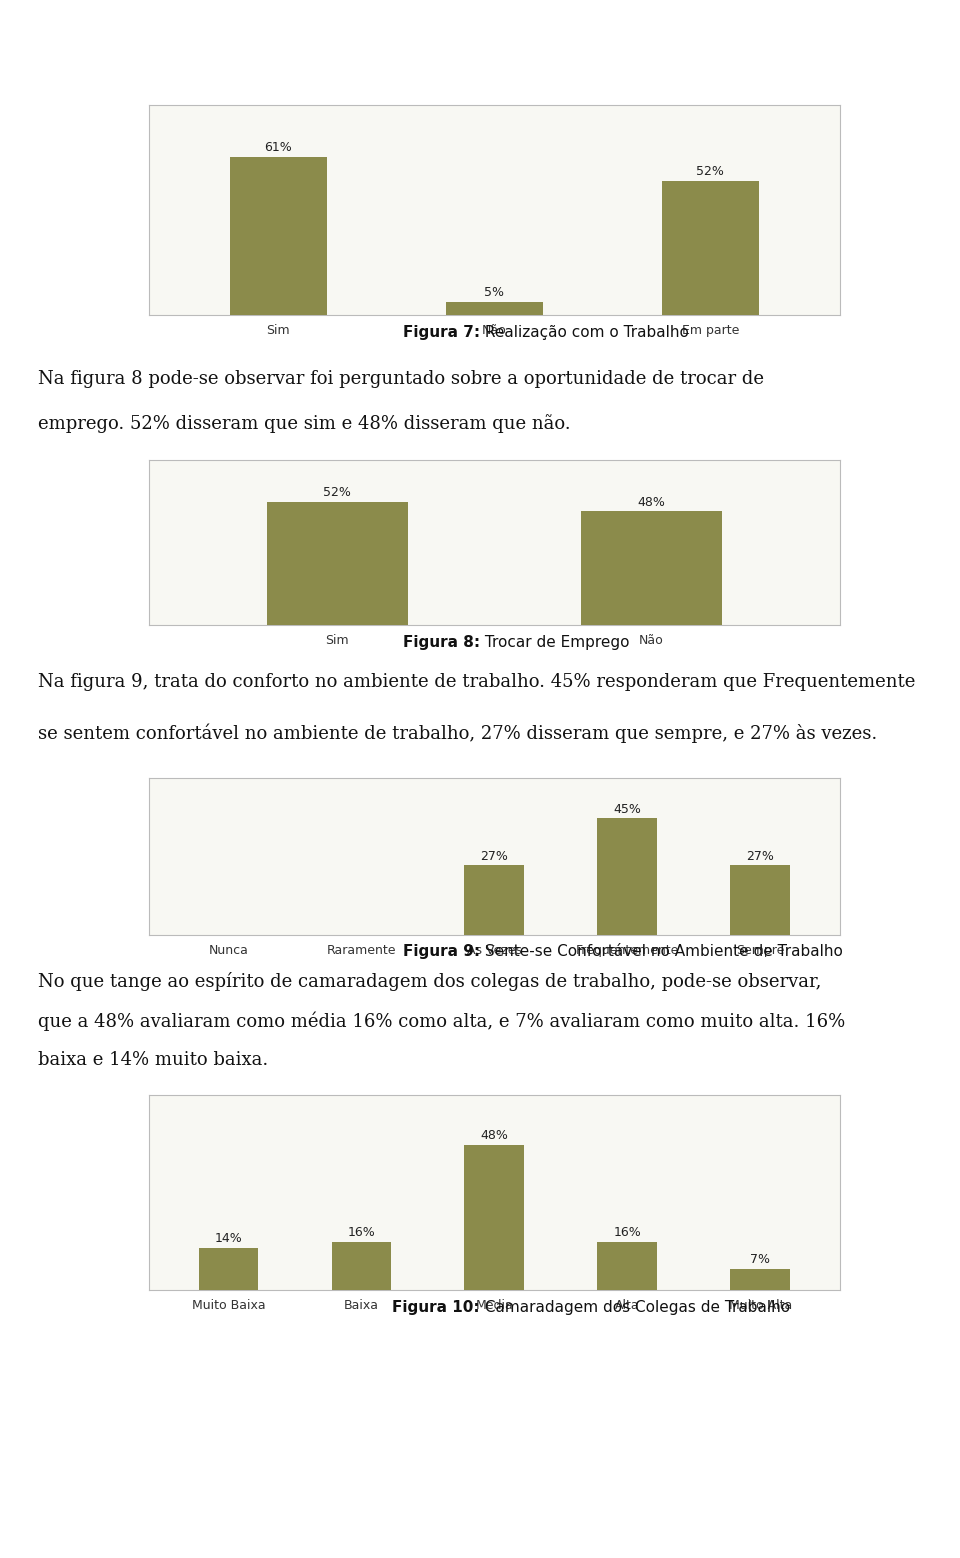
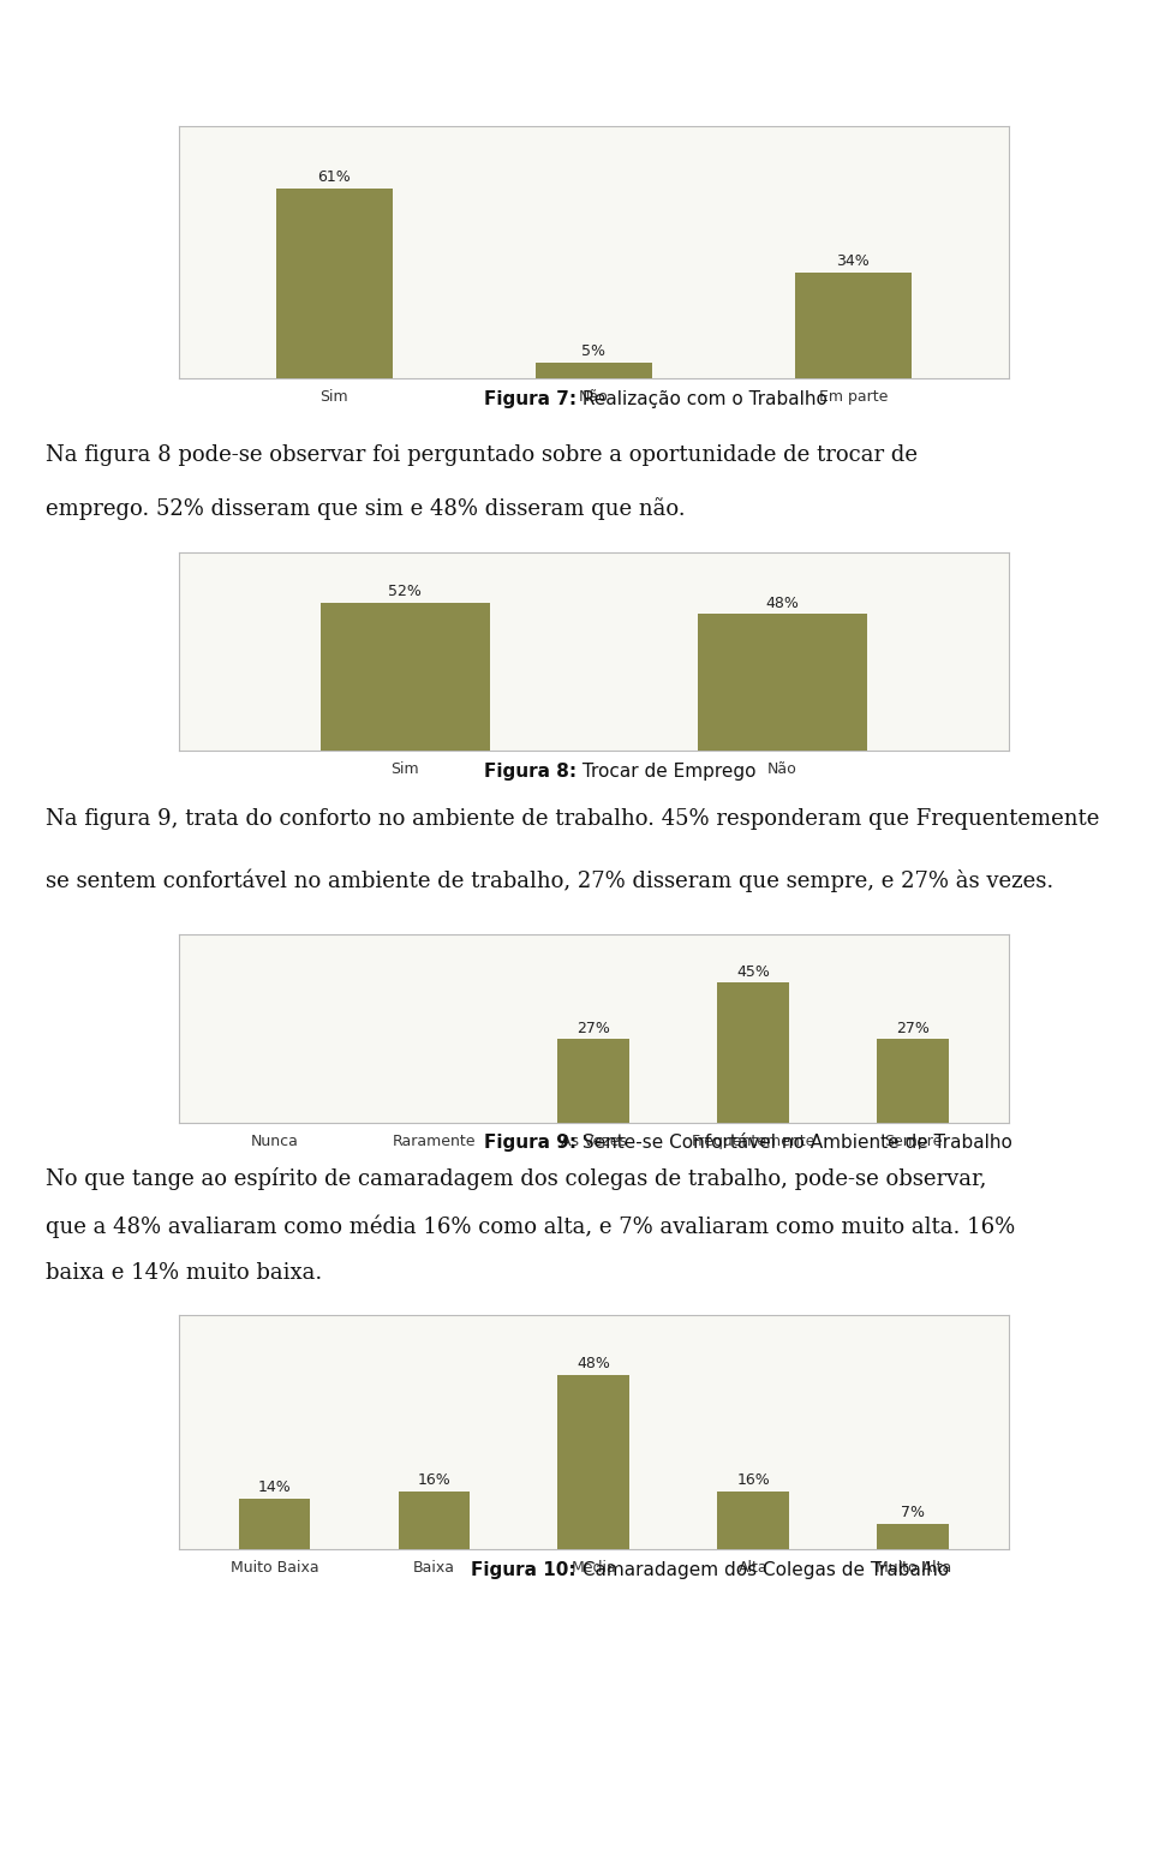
Em parte: 52% -> 34%
